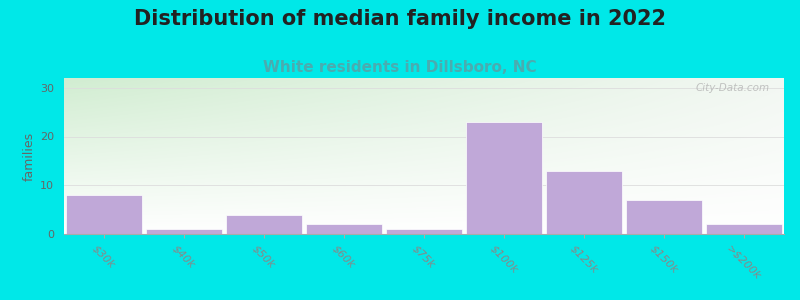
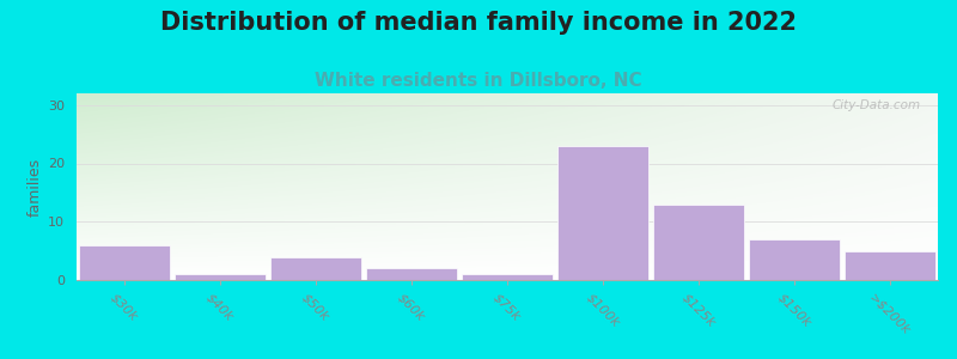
$30k: 8 -> 6
>$200k: 2 -> 5
